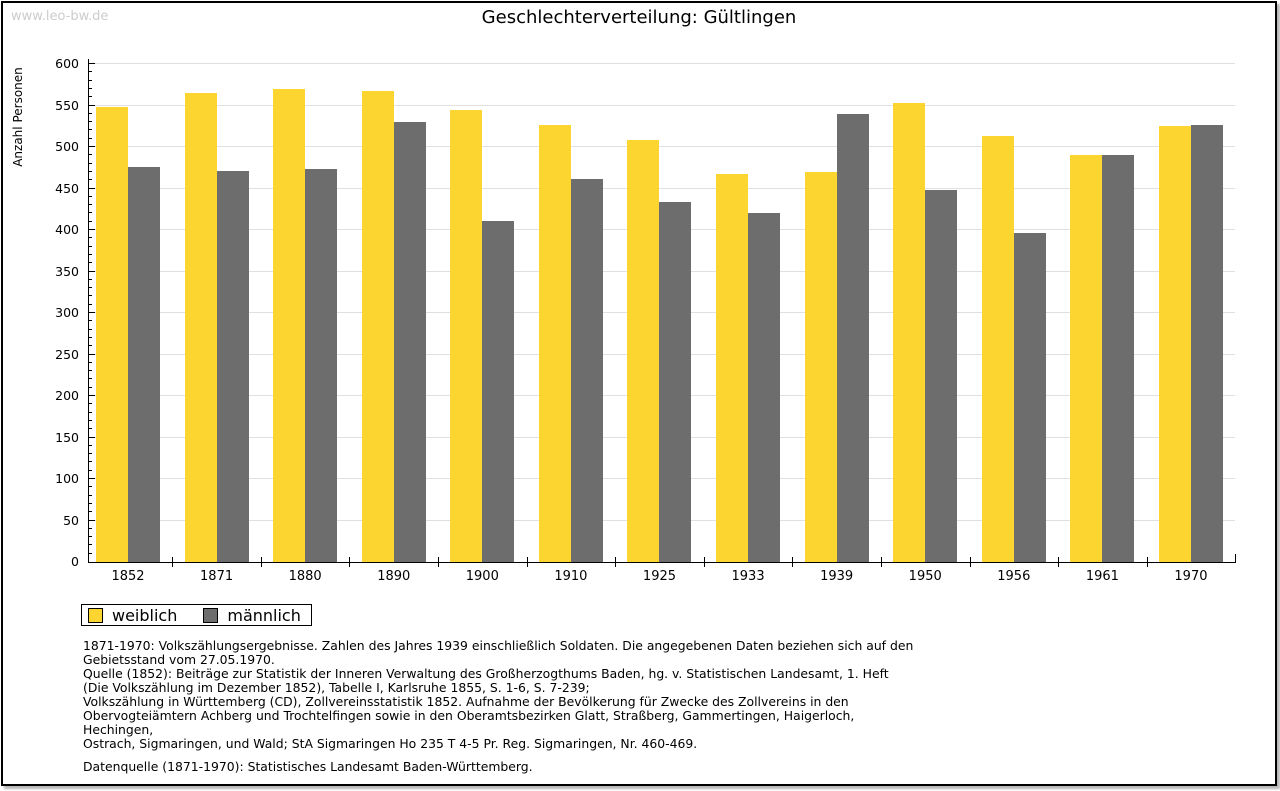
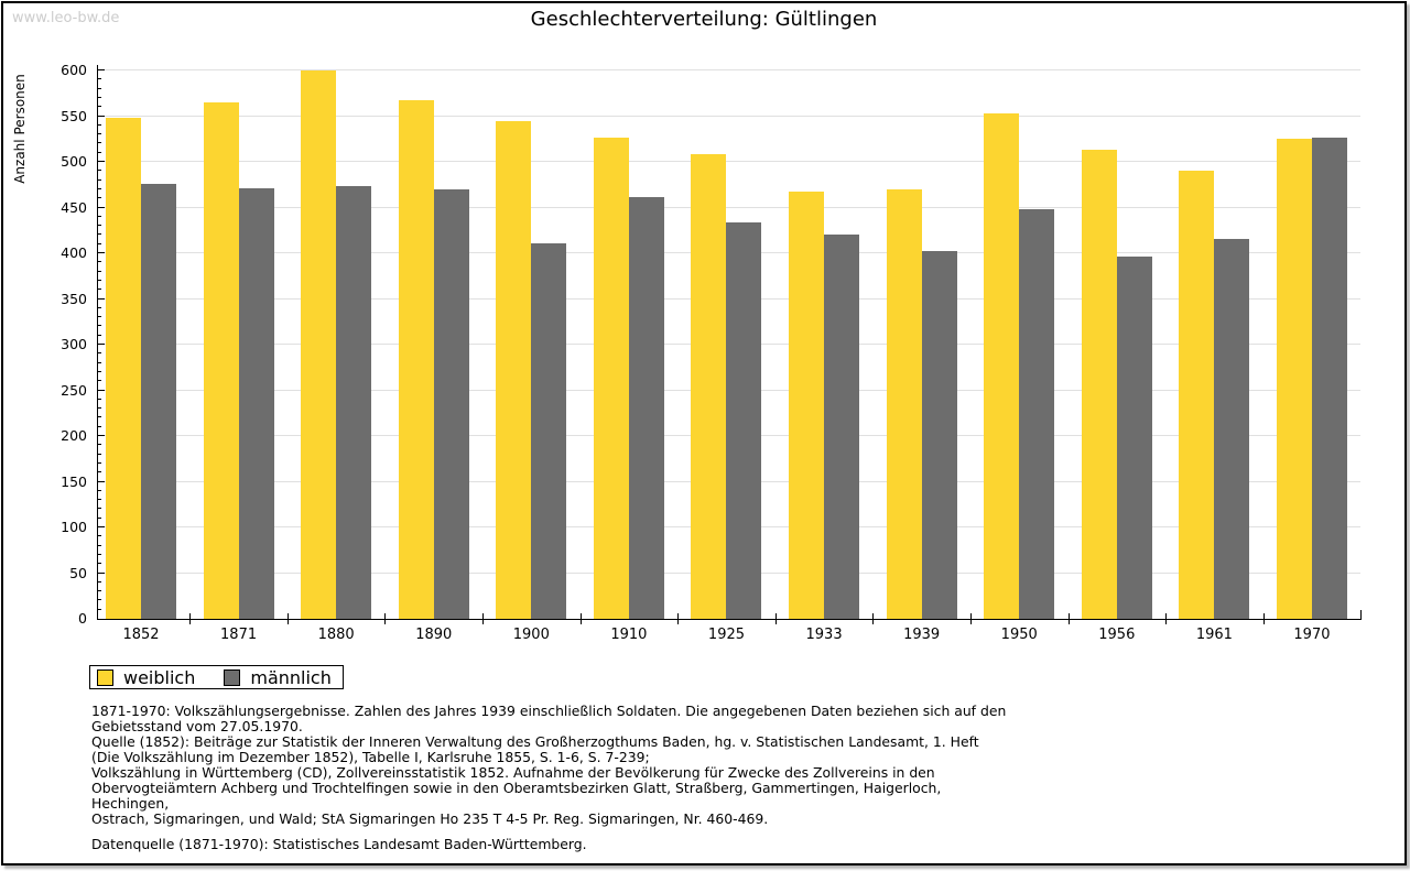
weiblich/1880: 570 -> 600
männlich/1890: 530 -> 470
männlich/1939: 540 -> 400
männlich/1961: 490 -> 420
